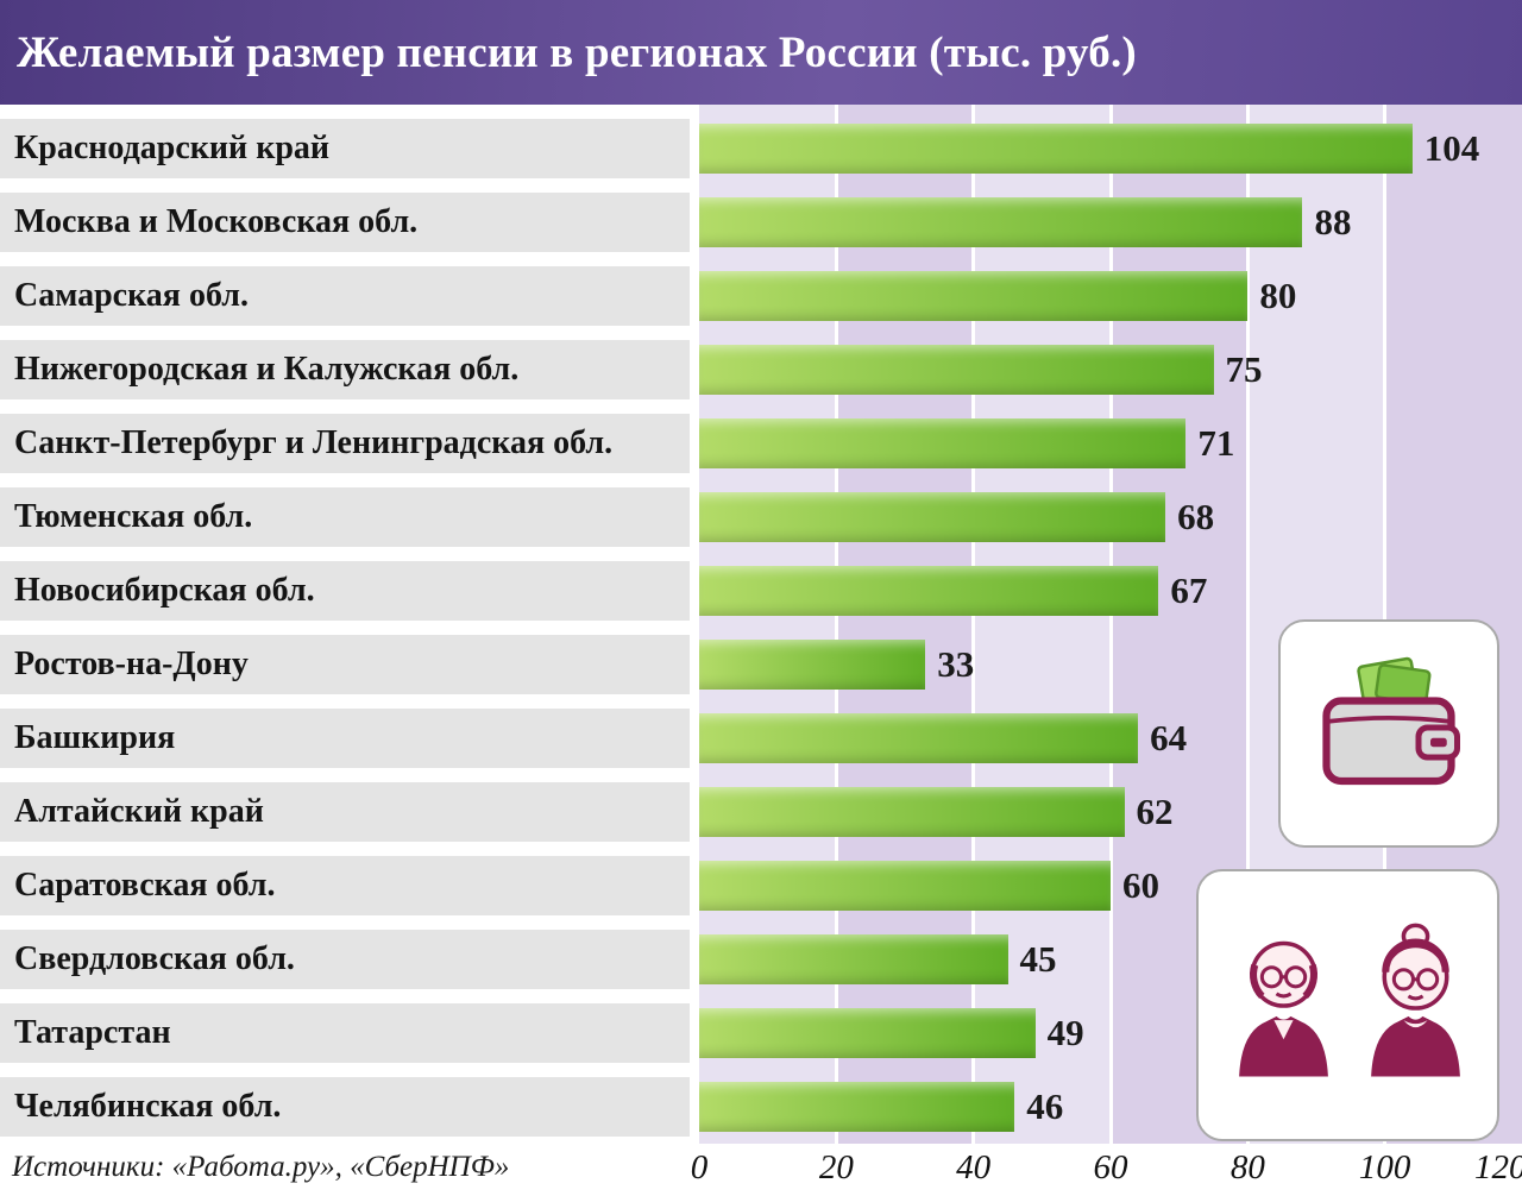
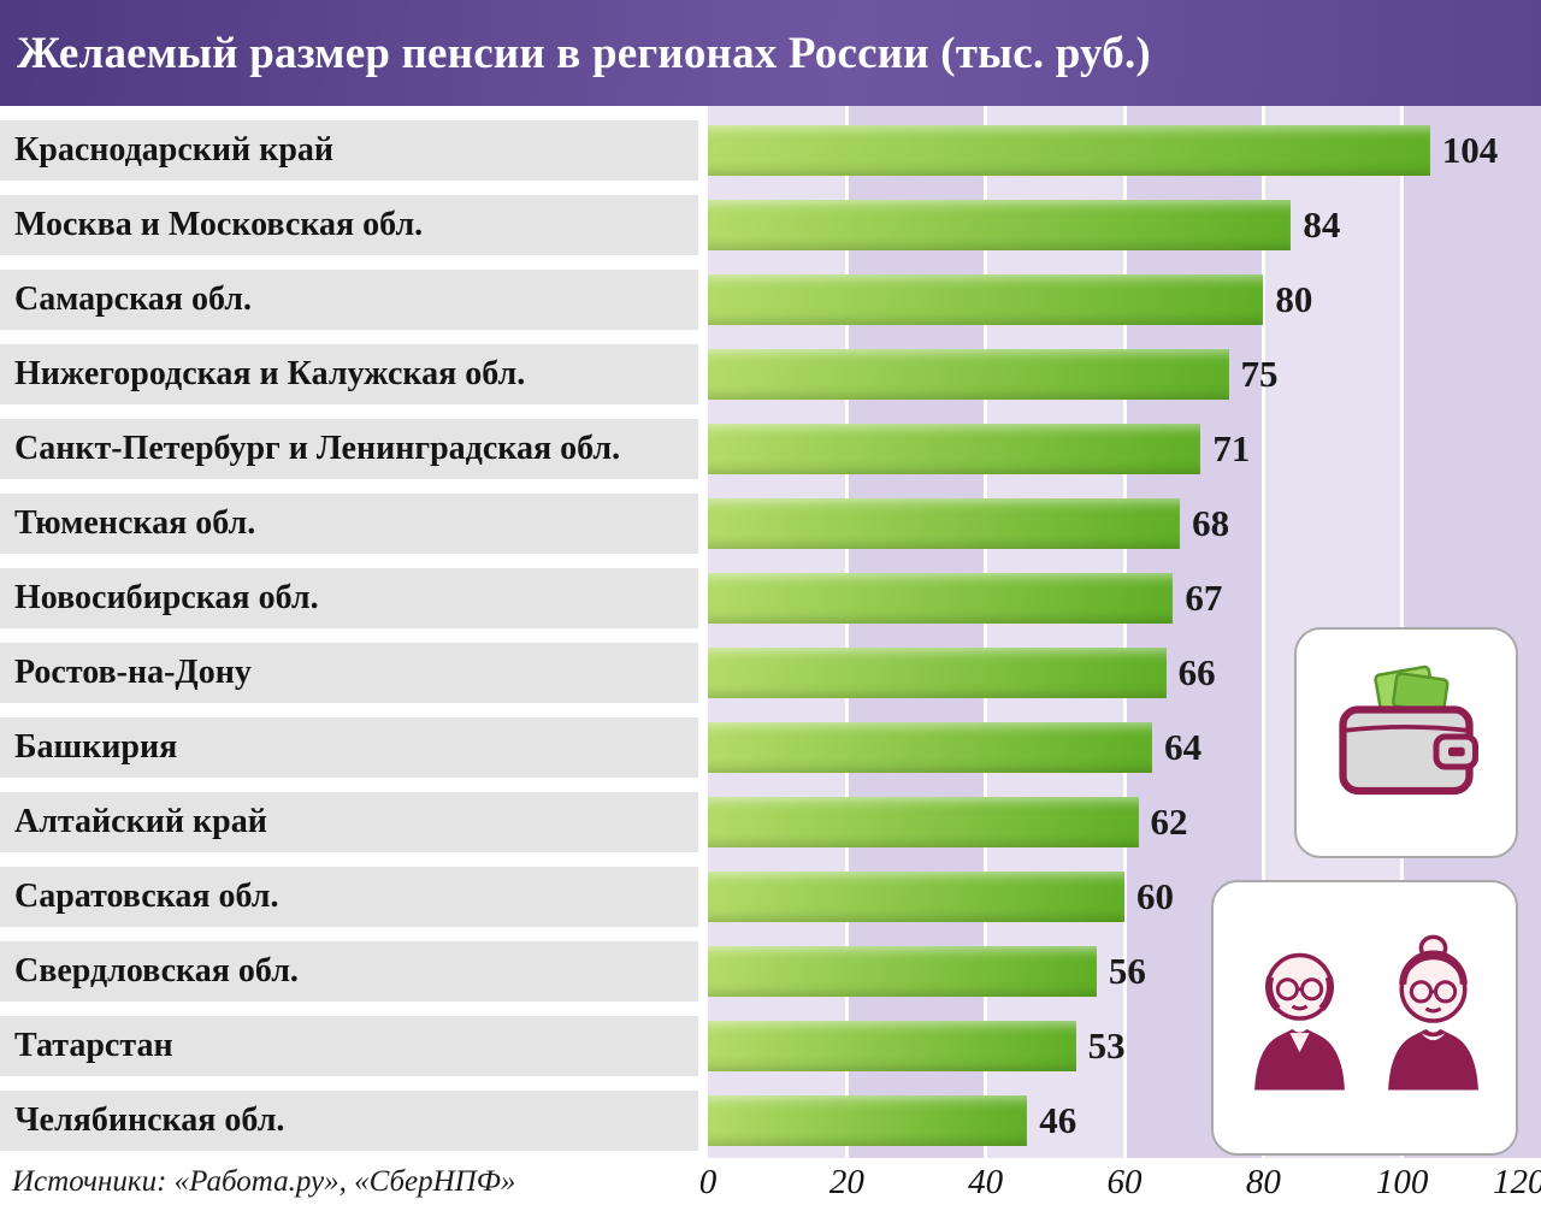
Москва и Московская обл.: 88 -> 84
Ростов-на-Дону: 33 -> 66
Свердловская обл.: 45 -> 56
Татарстан: 49 -> 53
